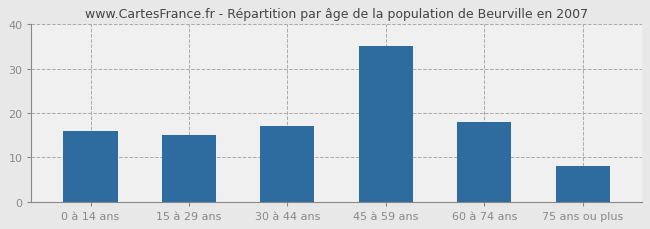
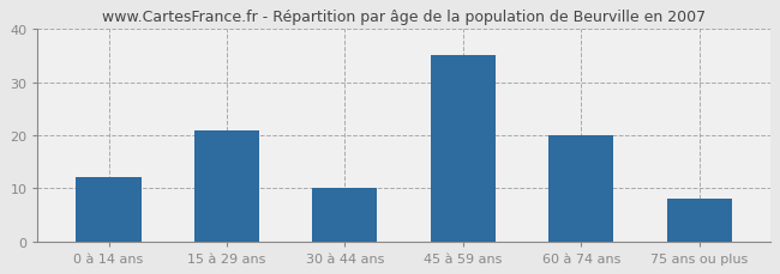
0 à 14 ans: 16 -> 12
15 à 29 ans: 15 -> 21
30 à 44 ans: 17 -> 10
60 à 74 ans: 18 -> 20
